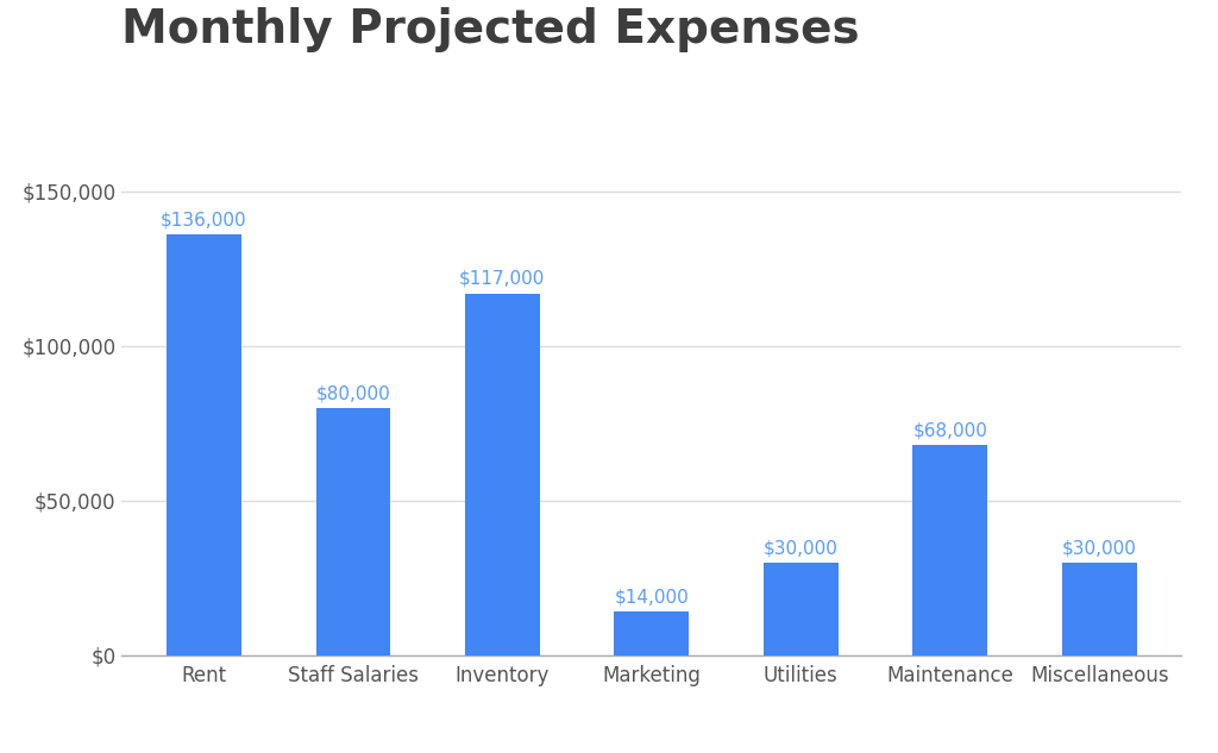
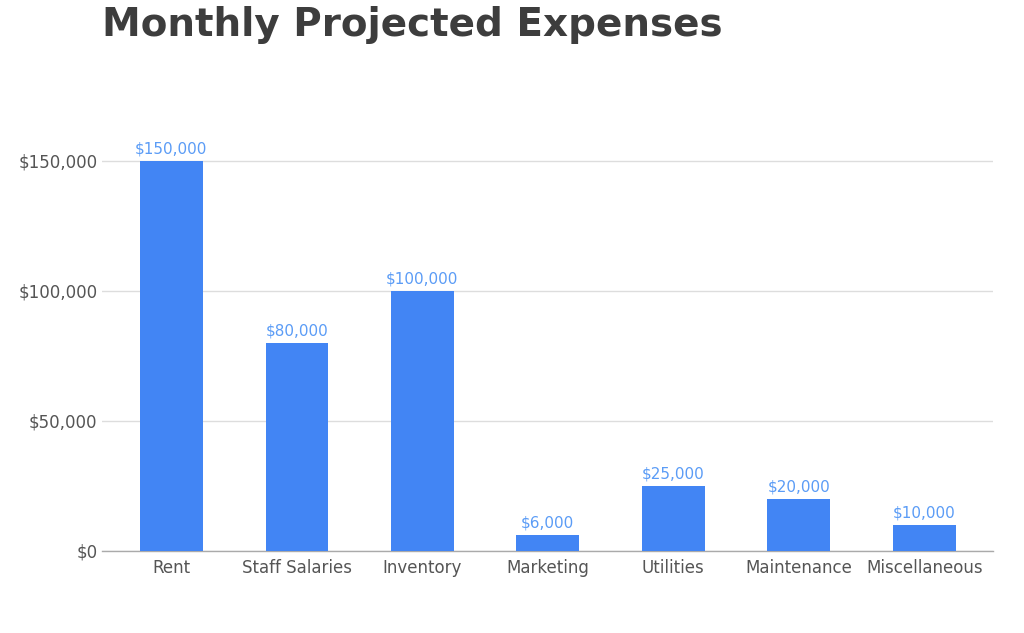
Rent: $136,000 -> $150,000
Inventory: $117,000 -> $100,000
Marketing: $14,000 -> $6,000
Utilities: $30,000 -> $25,000
Maintenance: $68,000 -> $20,000
Miscellaneous: $30,000 -> $10,000
